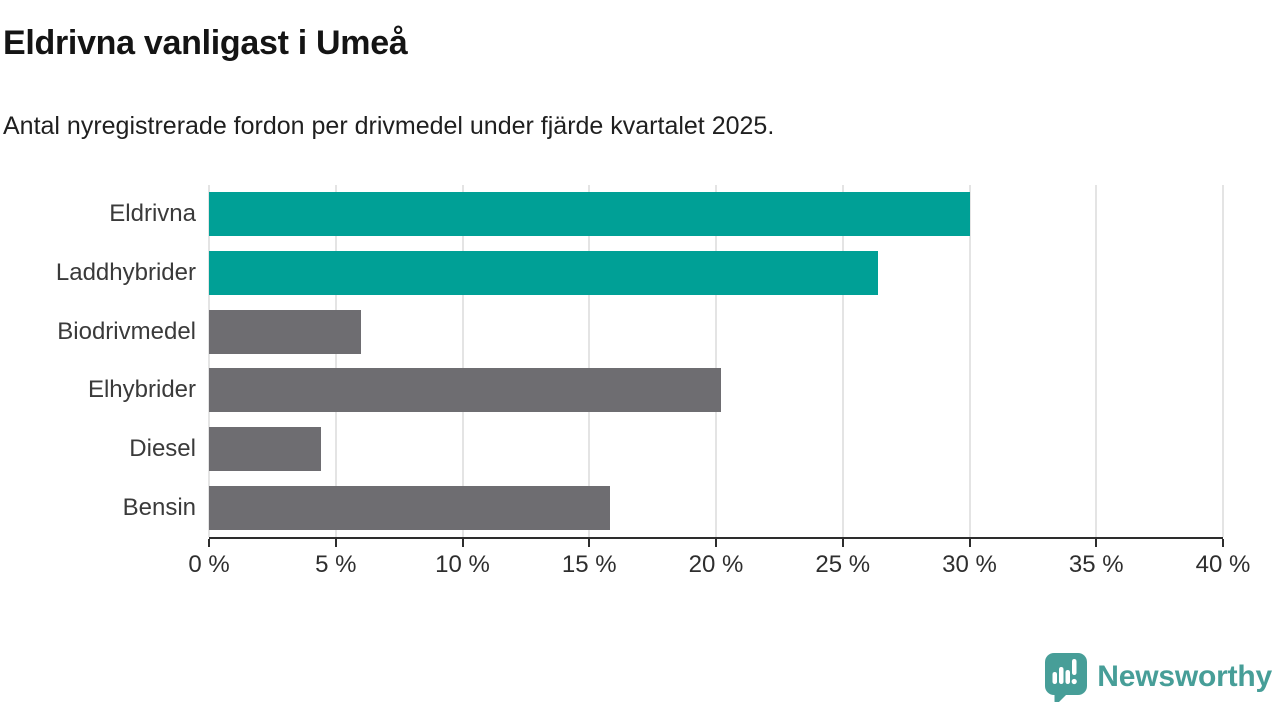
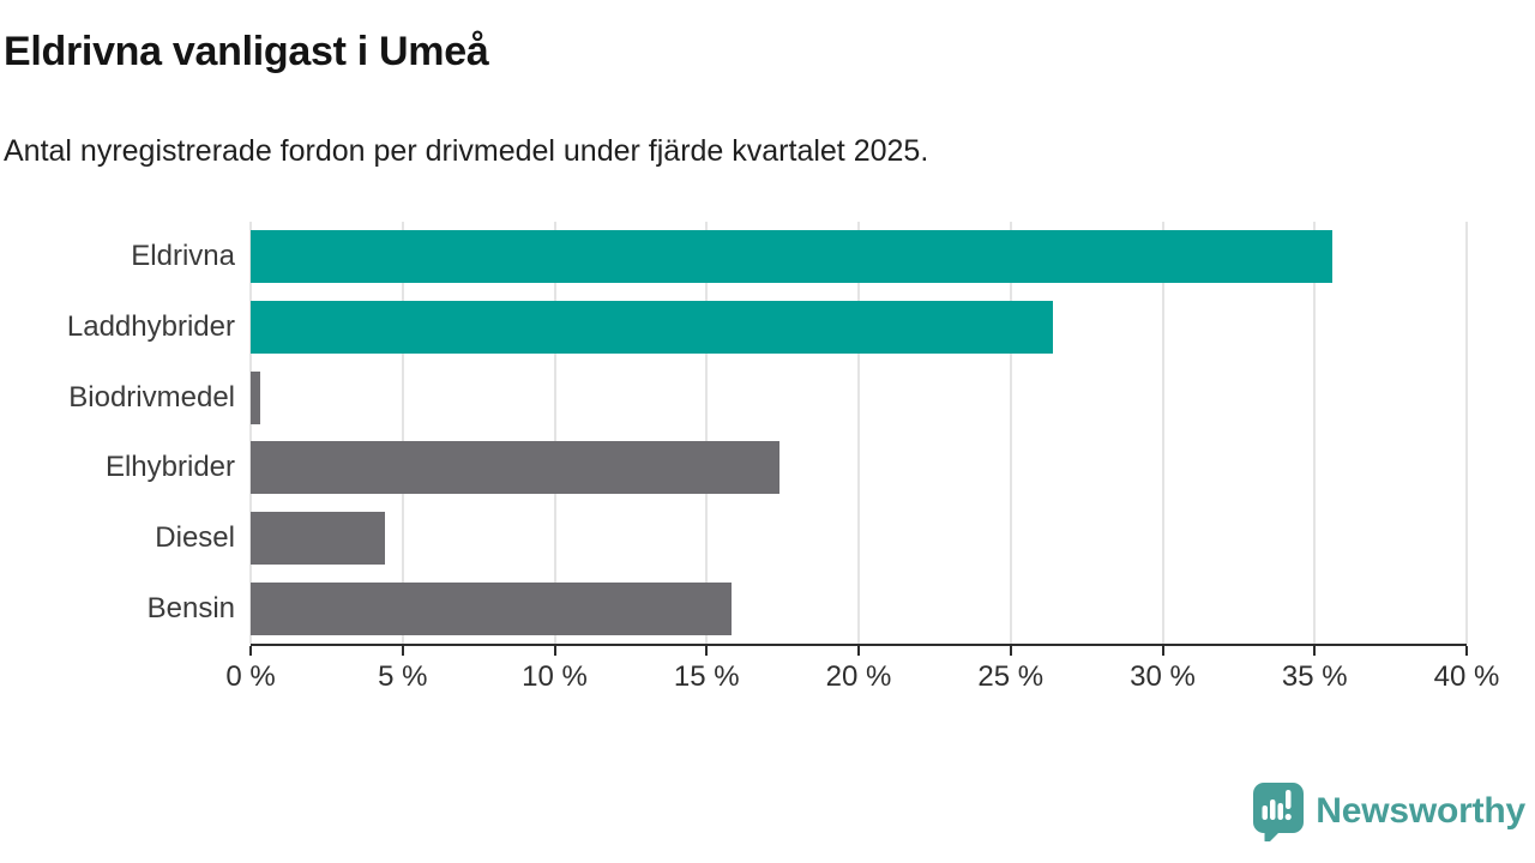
Eldrivna: 30.0% -> 35.6%
Biodrivmedel: 6.0% -> 0.3%
Elhybrider: 20.2% -> 17.4%
